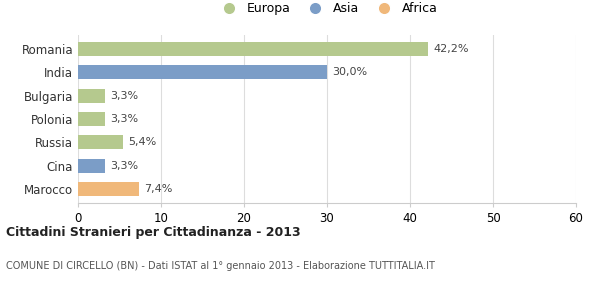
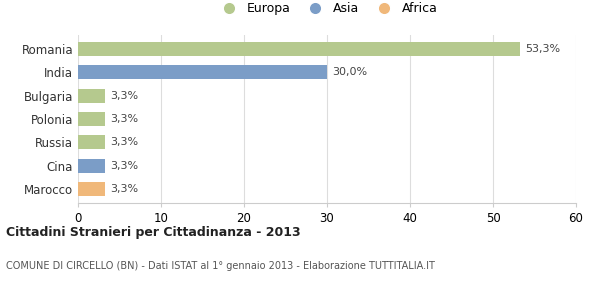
Romania: 42,2% -> 53,3%
Russia: 5,4% -> 3,3%
Marocco: 7,4% -> 3,3%
